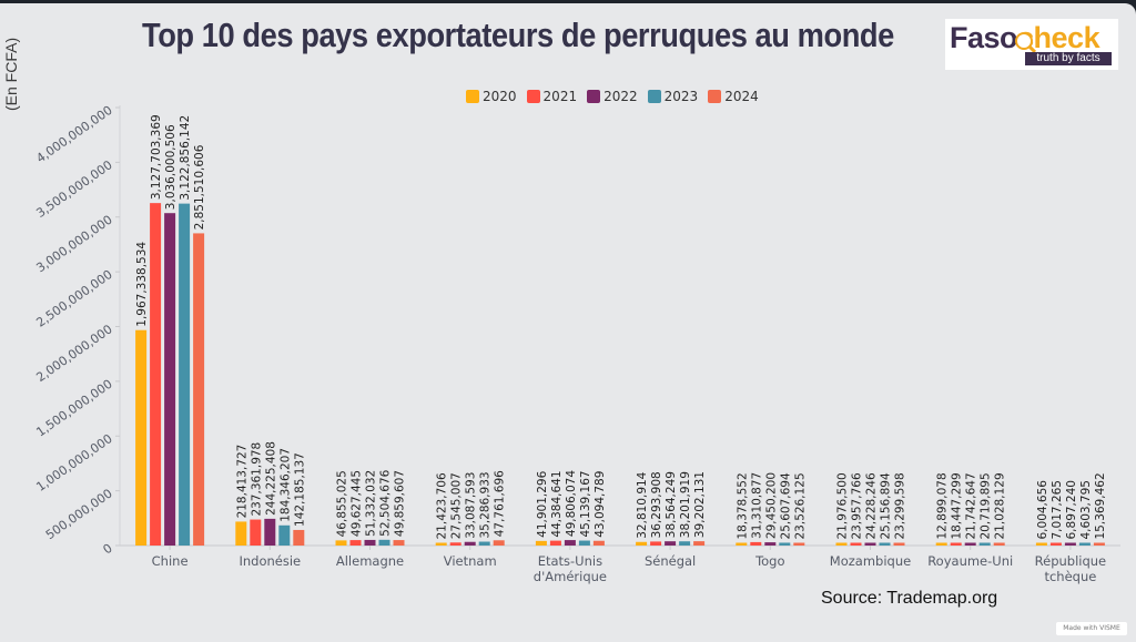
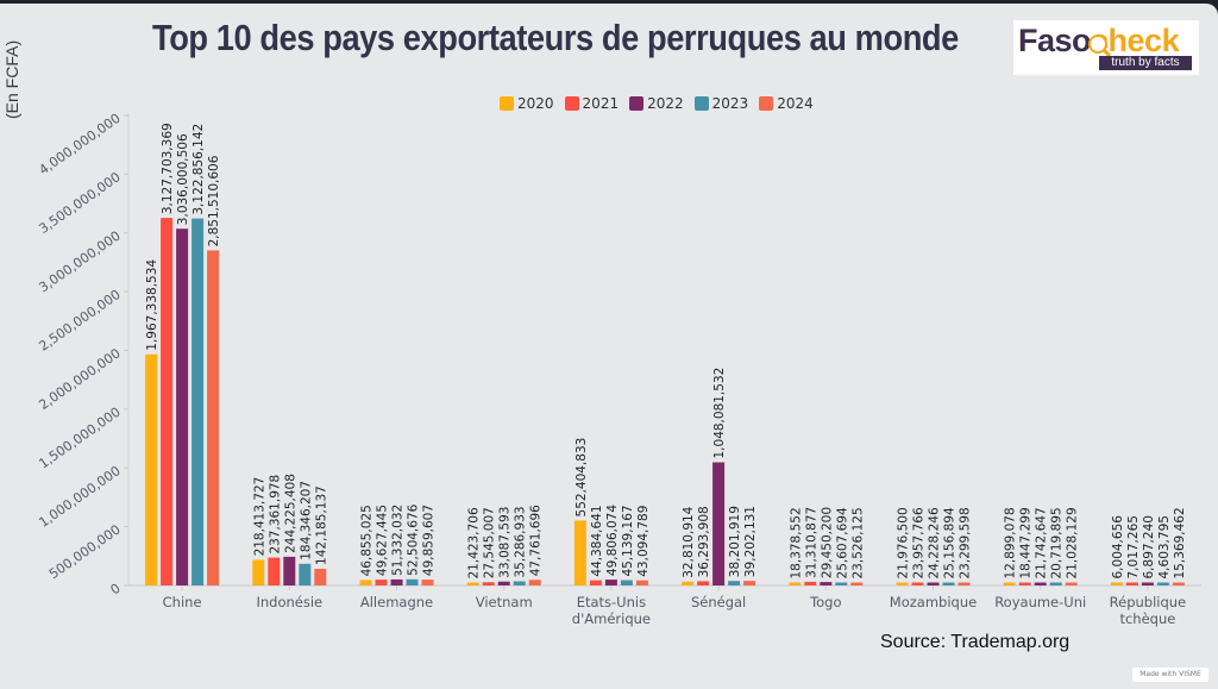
2020/Etats-Unis d'Amérique: 41,901,296 -> 552,404,833
2022/Sénégal: 38,564,249 -> 1,048,081,532
